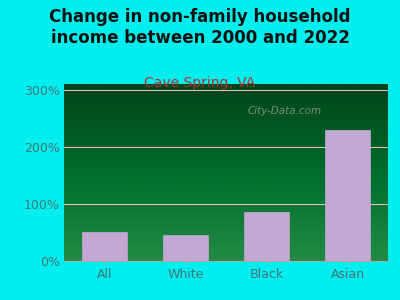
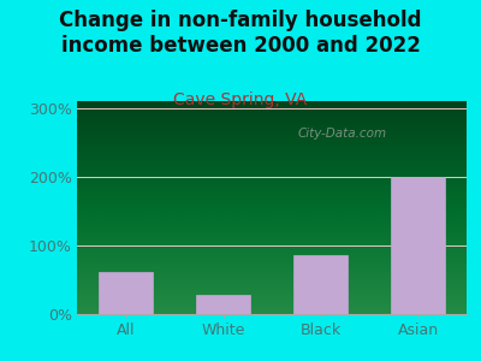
All: 50% -> 62%
White: 45% -> 28%
Asian: 230% -> 200%
